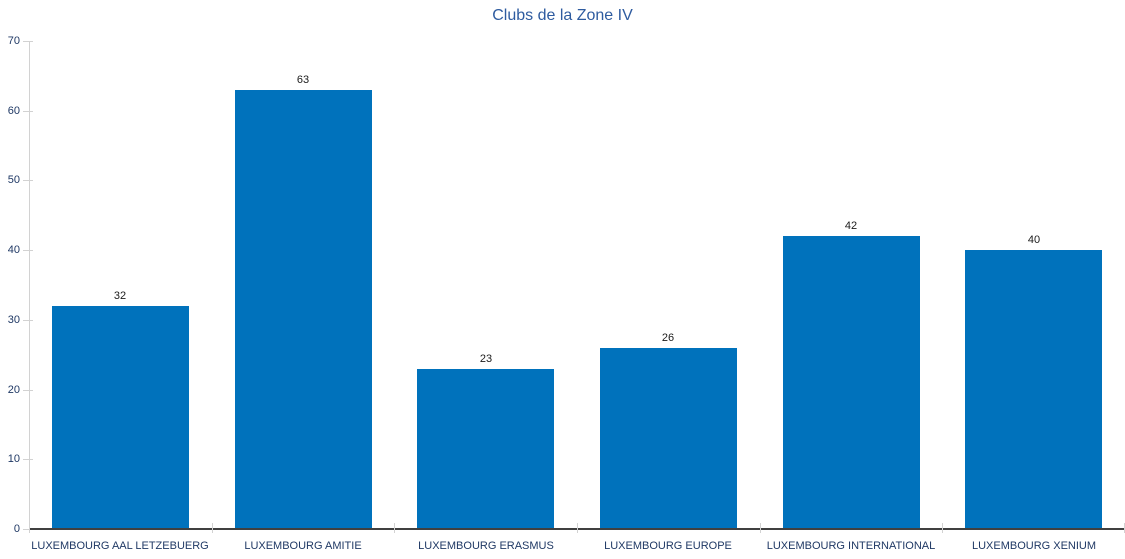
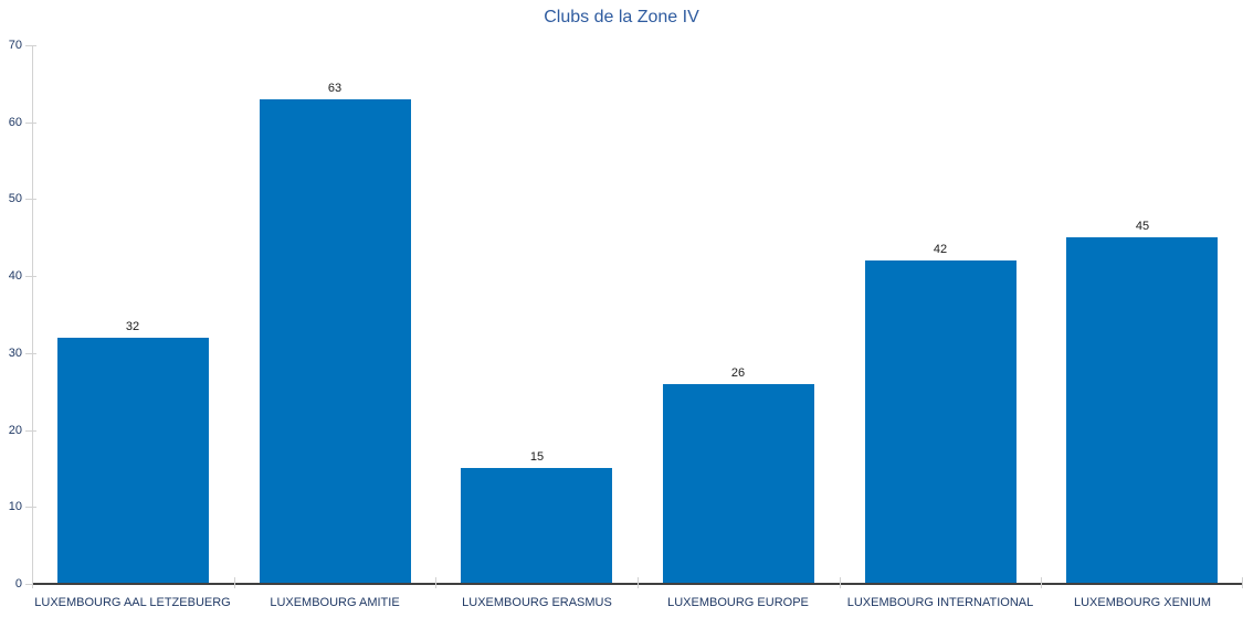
LUXEMBOURG ERASMUS: 23 -> 15
LUXEMBOURG XENIUM: 40 -> 45
